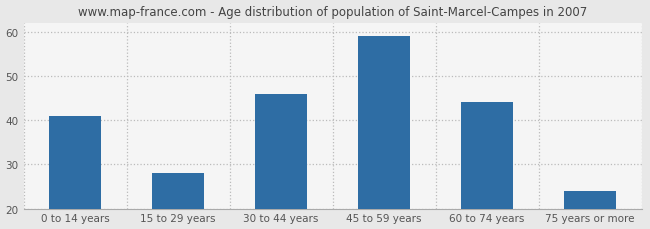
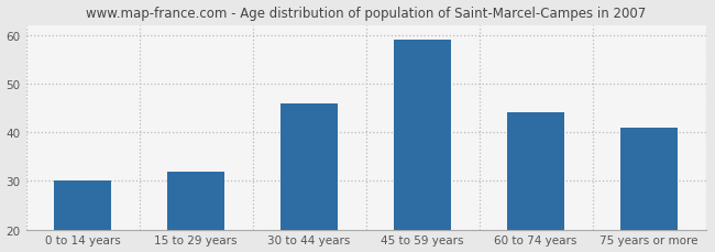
0 to 14 years: 41 -> 30
15 to 29 years: 28 -> 32
75 years or more: 24 -> 41
